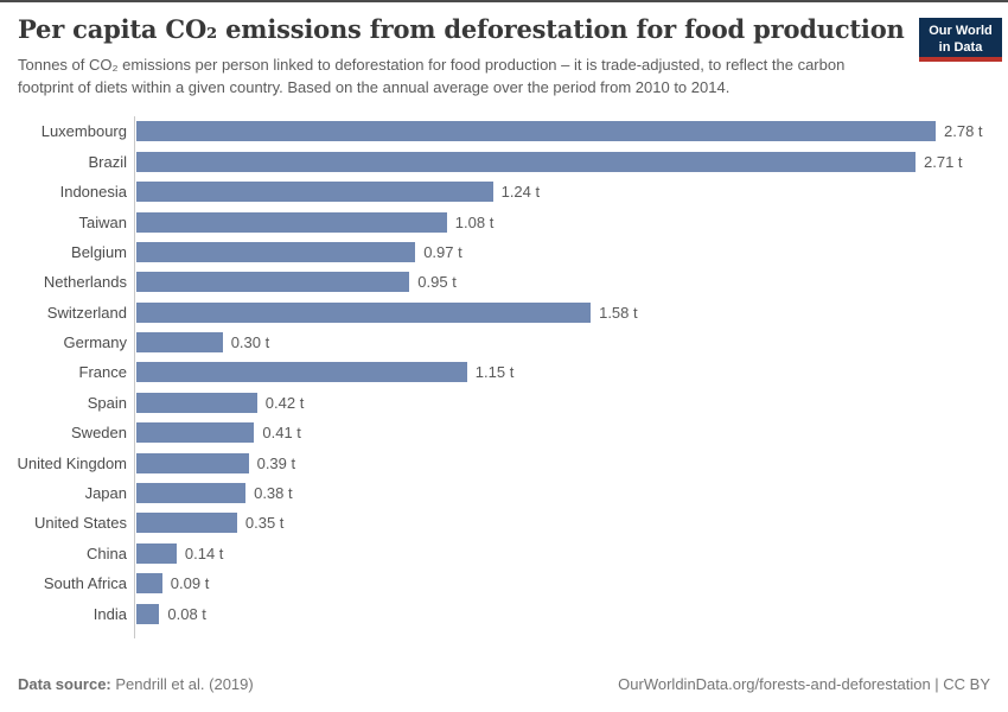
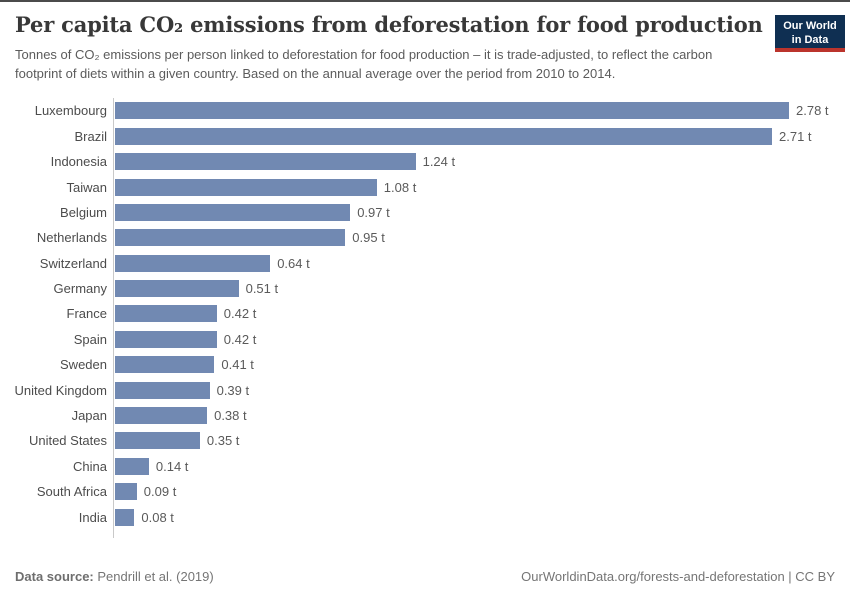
Switzerland: 1.58 -> 0.64
Germany: 0.30 -> 0.51
France: 1.15 -> 0.42
